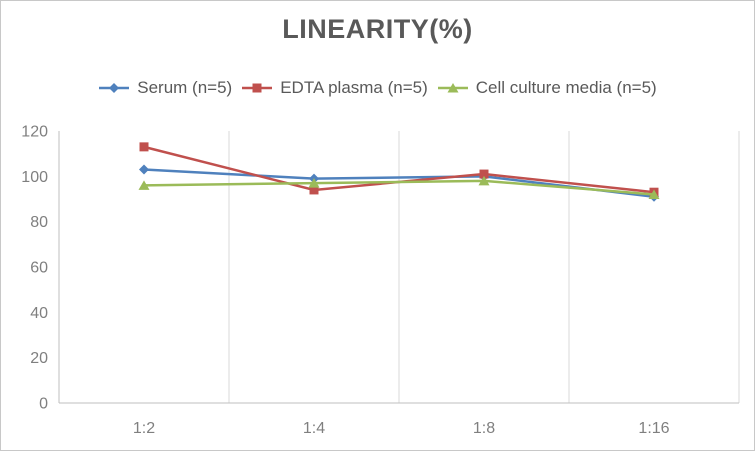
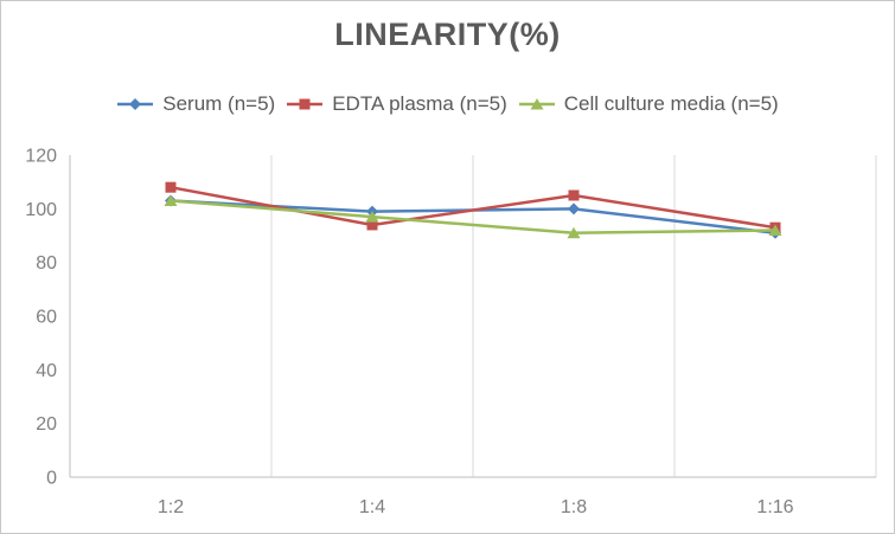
EDTA plasma (n=5)/1:2: 113 -> 108
Cell culture media (n=5)/1:2: 96 -> 103
EDTA plasma (n=5)/1:8: 101 -> 105
Cell culture media (n=5)/1:8: 98 -> 91
